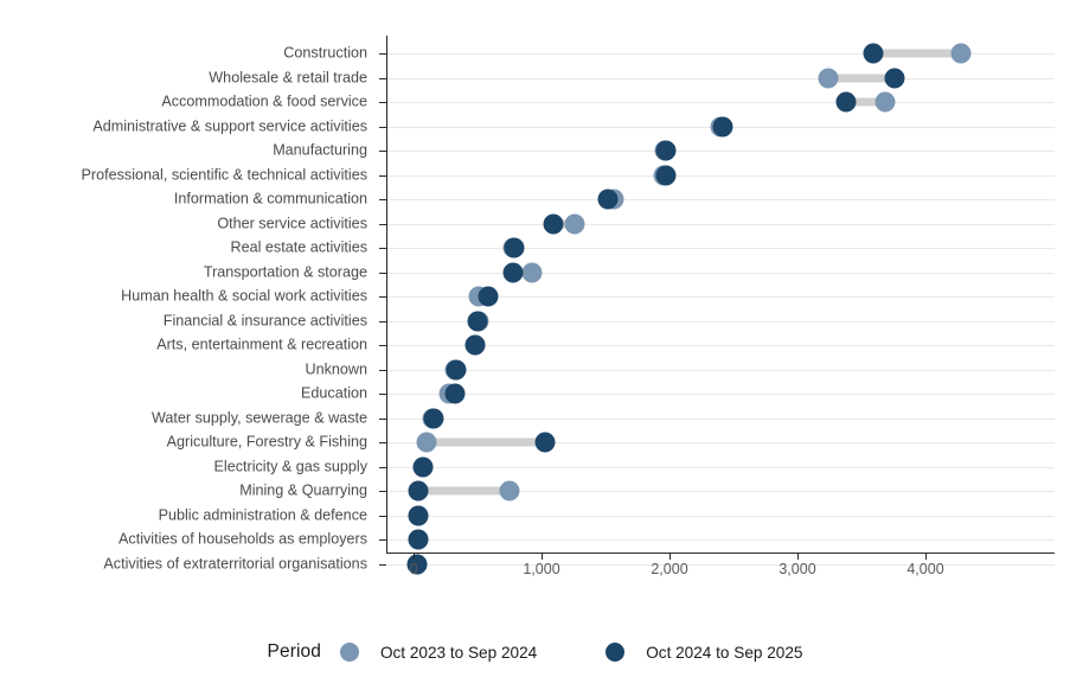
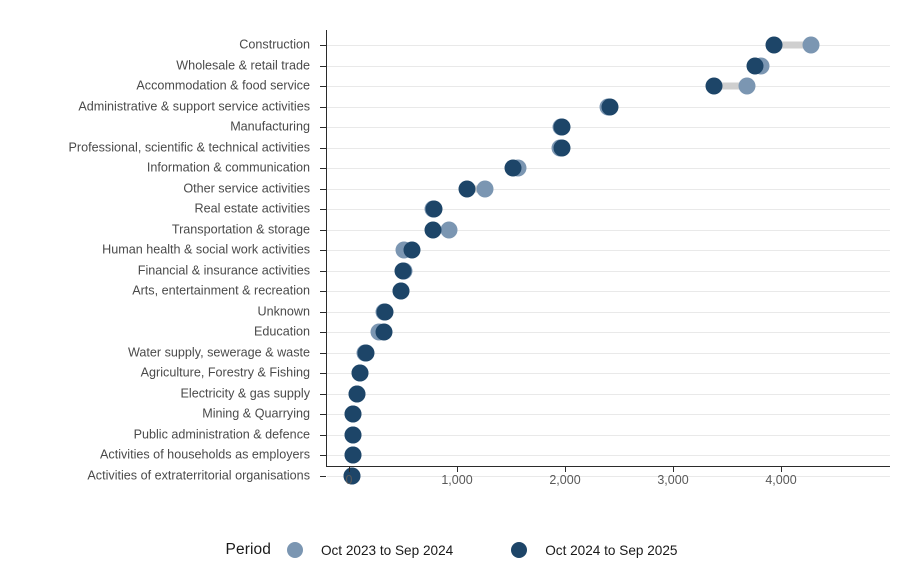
Oct 2024 to Sep 2025/Construction: 3590 -> 3940
Oct 2023 to Sep 2024/Wholesale & retail trade: 3240 -> 3820
Oct 2024 to Sep 2025/Agriculture, Forestry & Fishing: 1030 -> 100
Oct 2023 to Sep 2024/Mining & Quarrying: 750 -> 40
